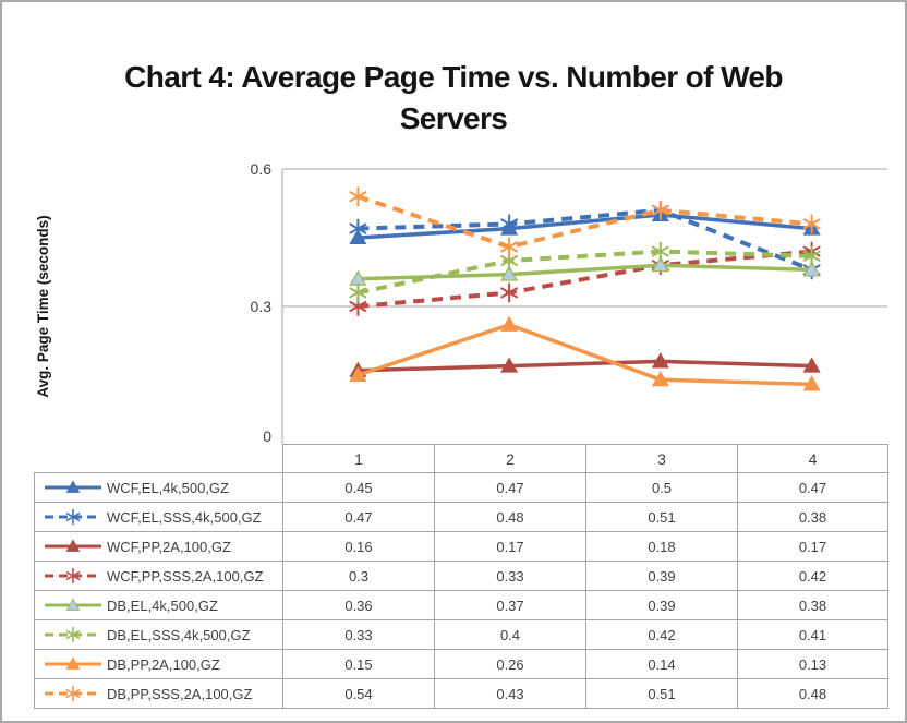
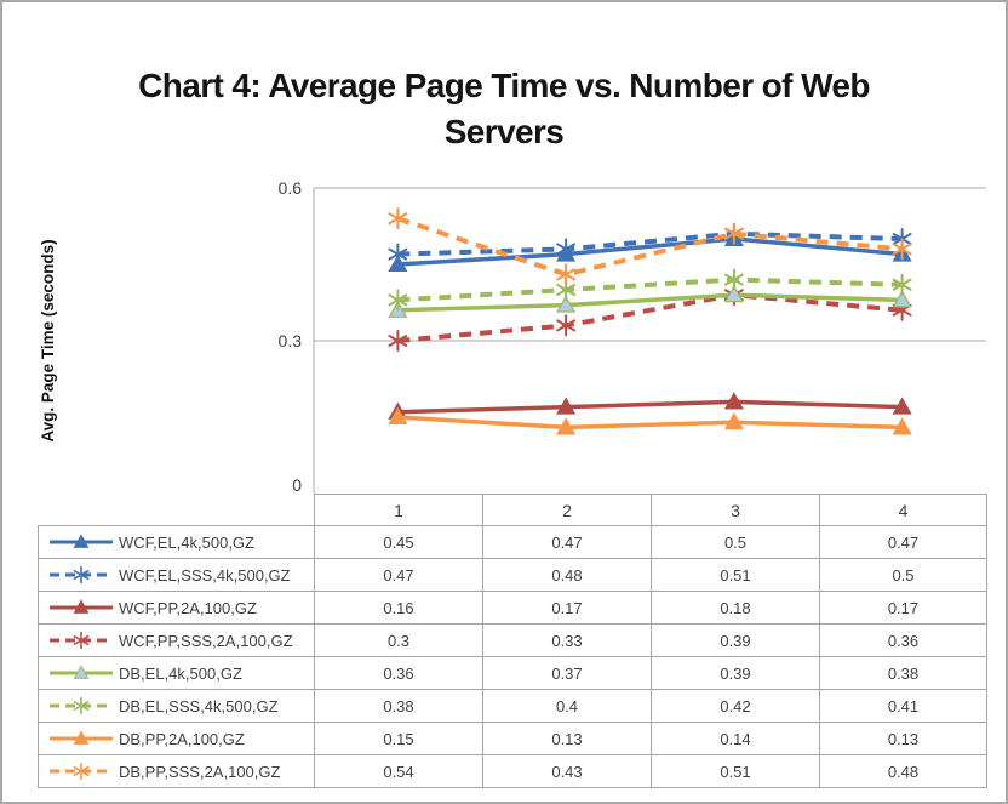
DB,EL,SSS,4k,500,GZ/1: 0.33 -> 0.38
DB,PP,2A,100,GZ/2: 0.26 -> 0.13
WCF,EL,SSS,4k,500,GZ/4: 0.38 -> 0.5
WCF,PP,SSS,2A,100,GZ/4: 0.42 -> 0.36
